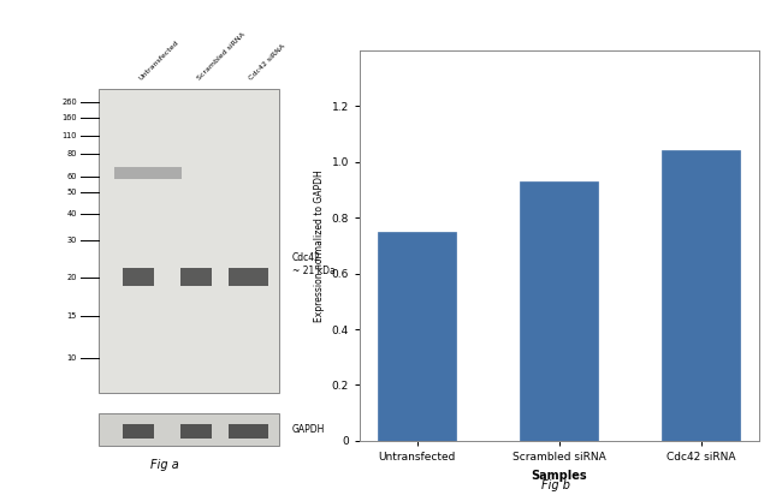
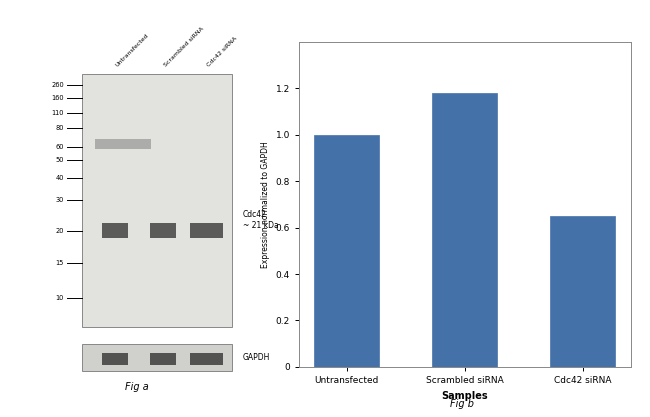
Untransfected: 0.75 -> 1.00
Scrambled siRNA: 0.93 -> 1.18
Cdc42 siRNA: 1.04 -> 0.65
